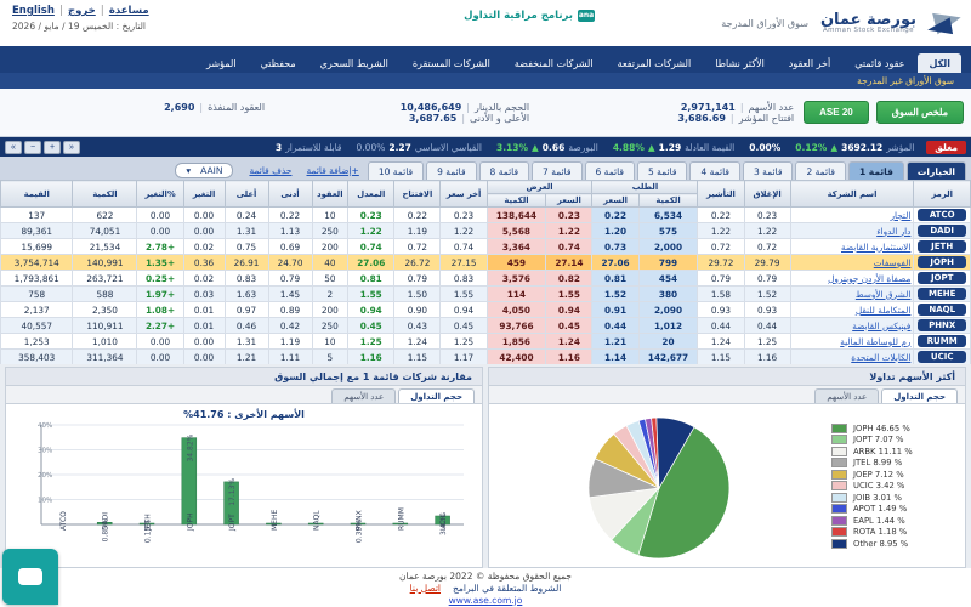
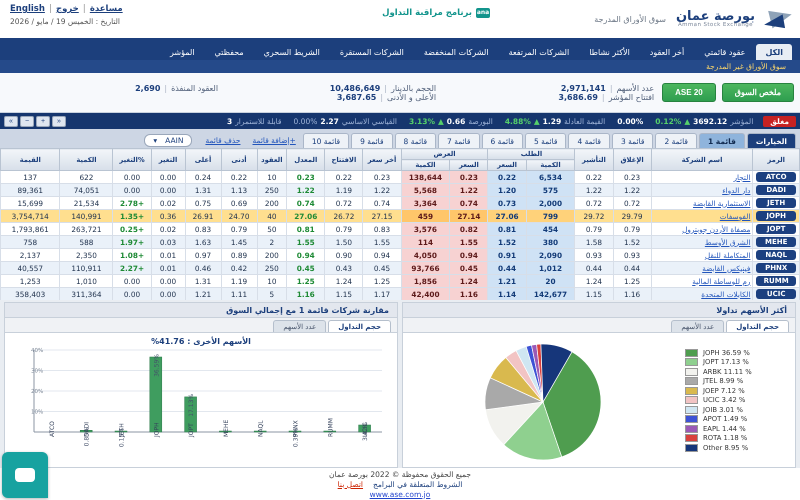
أكثر الأسهم تداولا/JOPH: 46.65 -> 36.59
أكثر الأسهم تداولا/JOPT: 7.07 -> 17.13
الأسهم الأخرى : 41.76%/JOPH: 34.82% -> 36.59%
